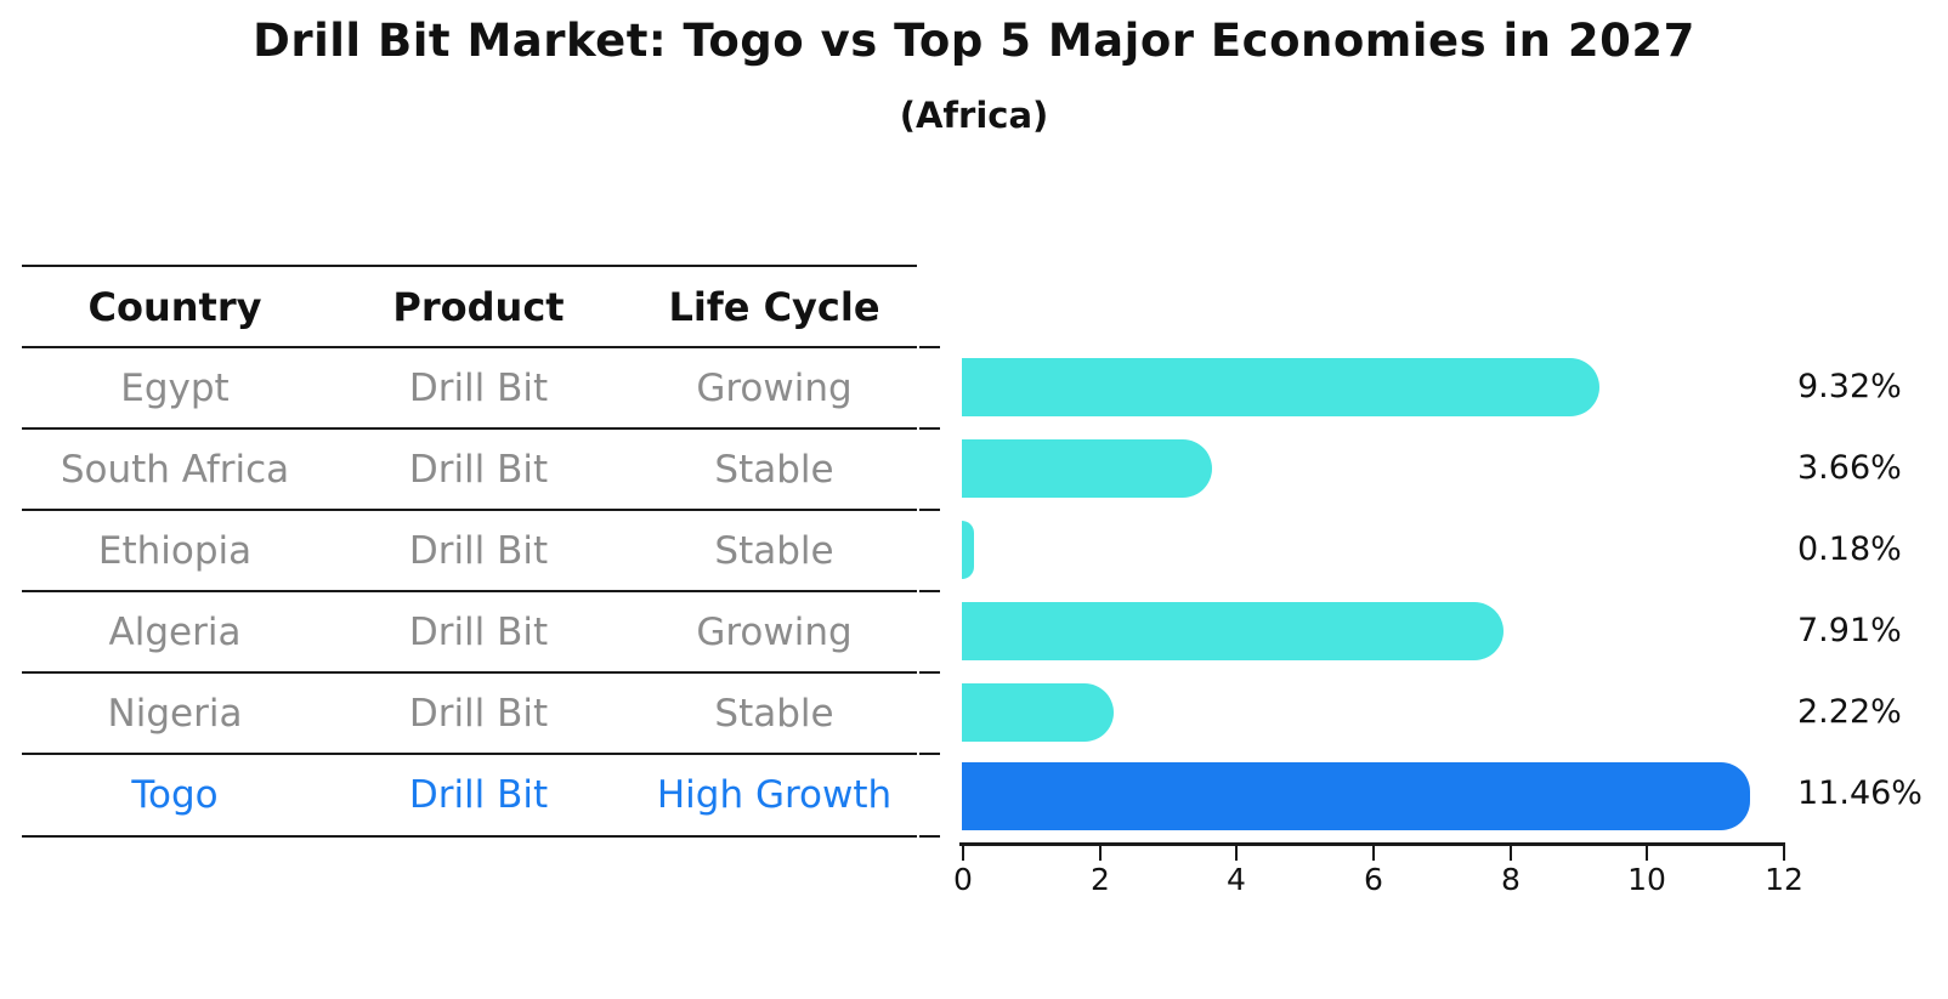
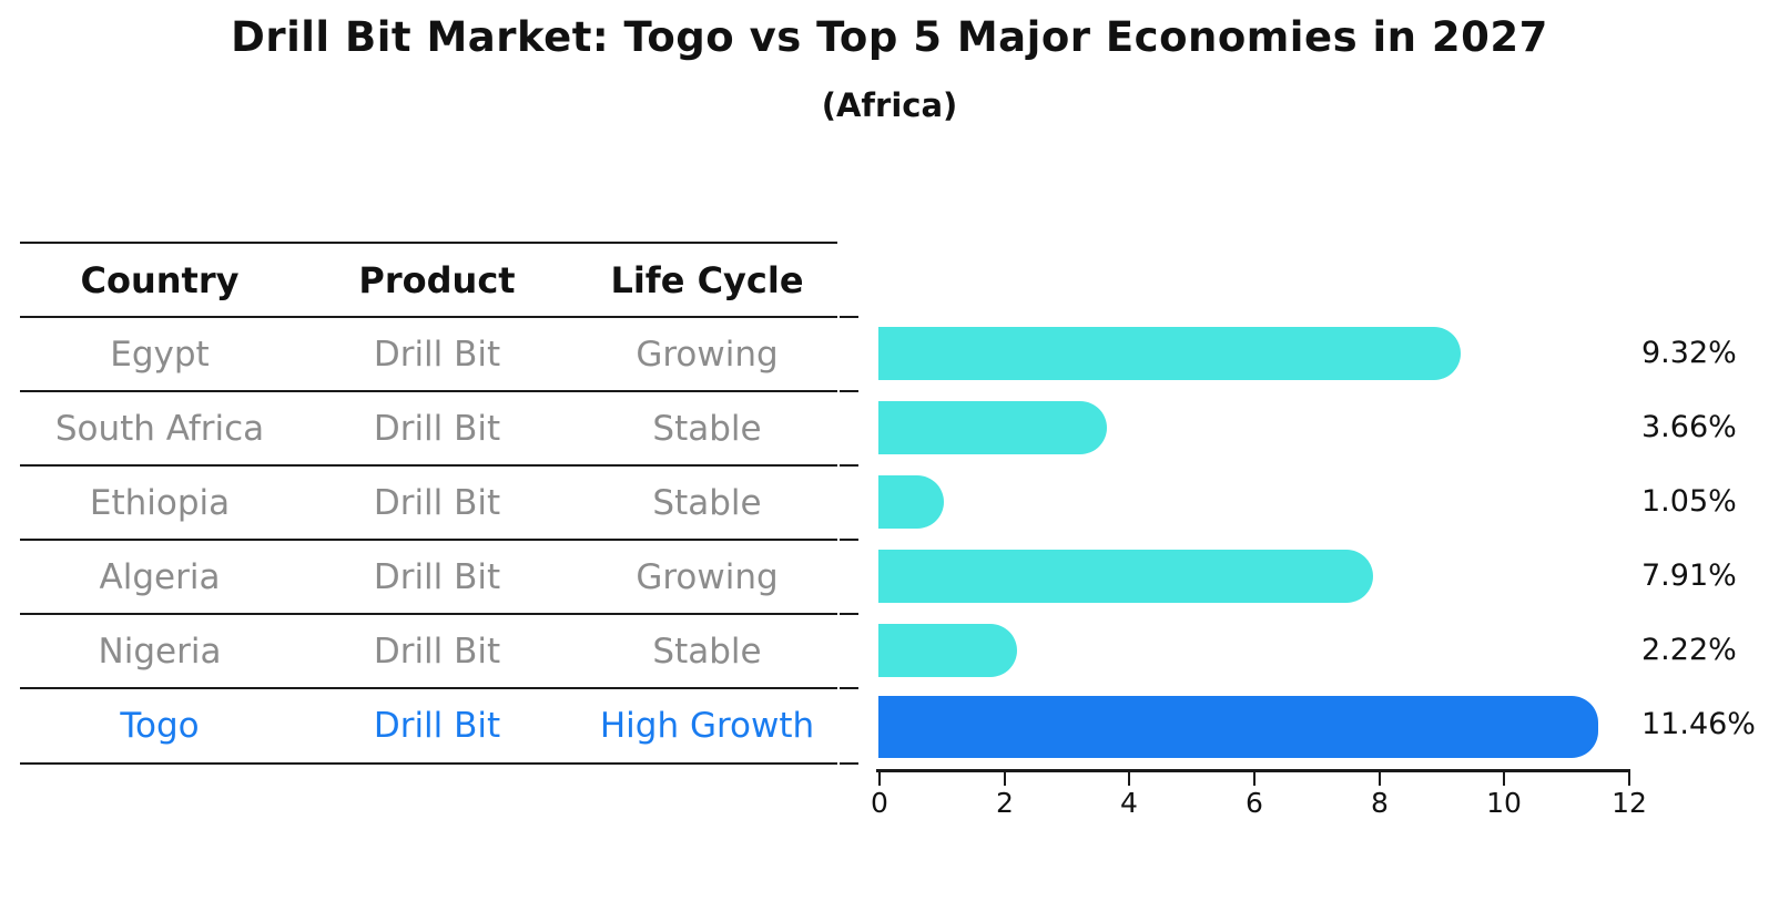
Ethiopia: 0.18% -> 1.05%
